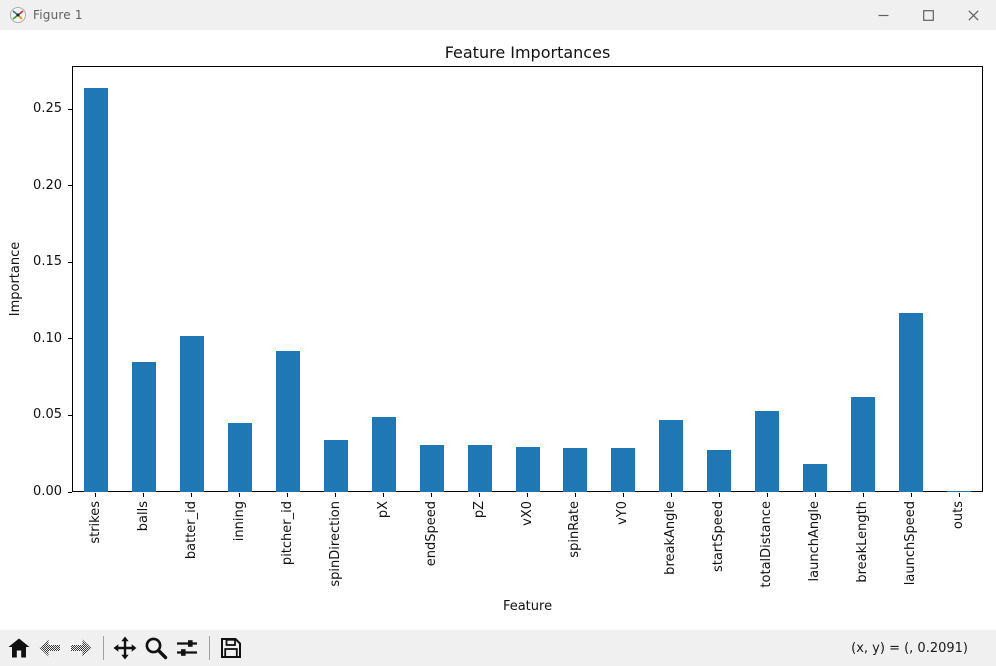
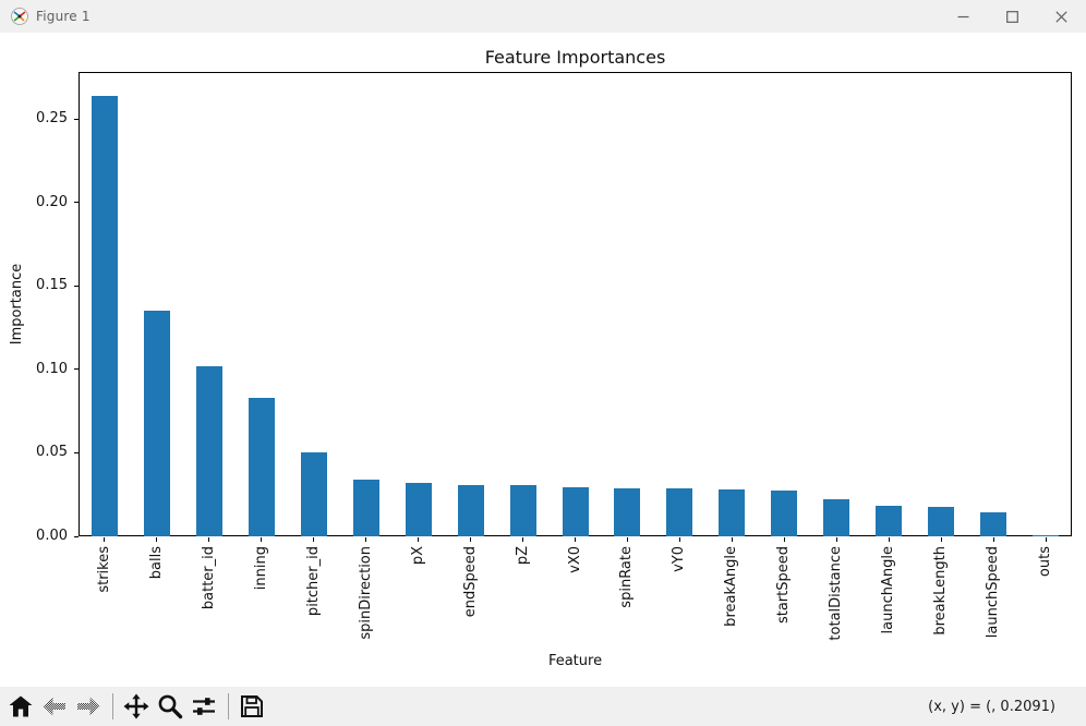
balls: 0.085 -> 0.135
inning: 0.045 -> 0.083
pitcher_id: 0.092 -> 0.050
pX: 0.049 -> 0.032
breakAngle: 0.047 -> 0.028
totalDistance: 0.053 -> 0.022
breakLength: 0.062 -> 0.018
launchSpeed: 0.117 -> 0.015
